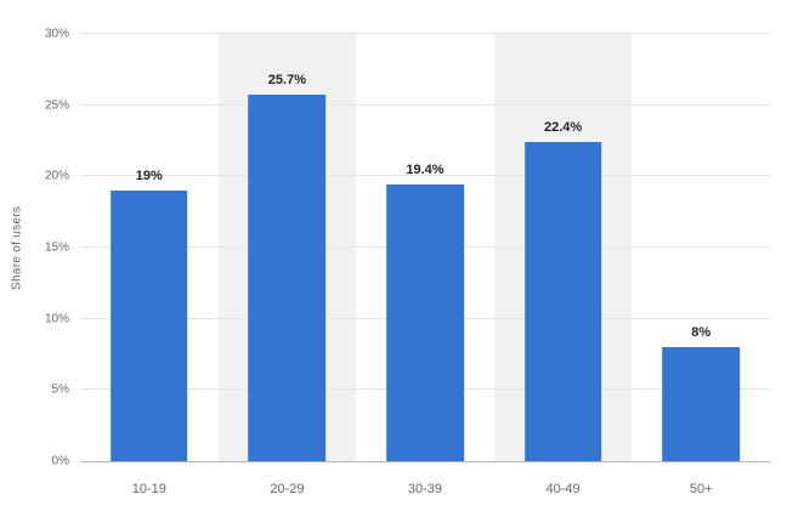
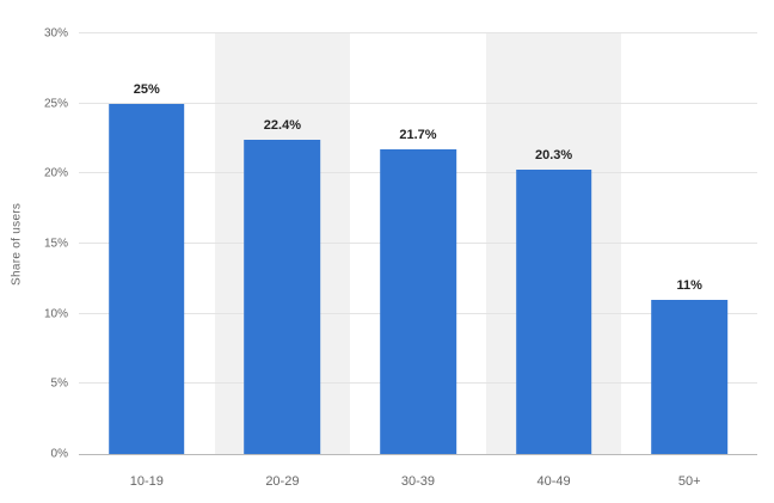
10-19: 19% -> 25%
20-29: 25.7% -> 22.4%
30-39: 19.4% -> 21.7%
40-49: 22.4% -> 20.3%
50+: 8% -> 11%
